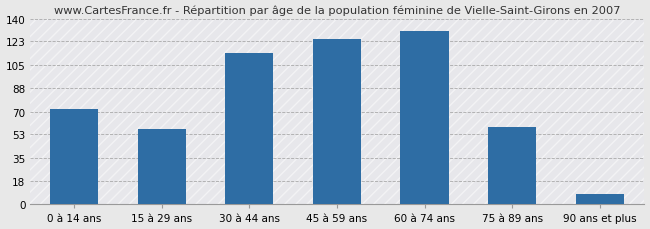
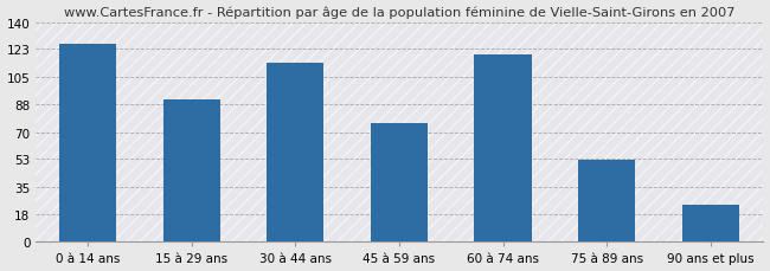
0 à 14 ans: 72 -> 126
15 à 29 ans: 57 -> 91
45 à 59 ans: 125 -> 76
60 à 74 ans: 131 -> 119
75 à 89 ans: 58 -> 52
90 ans et plus: 8 -> 24
